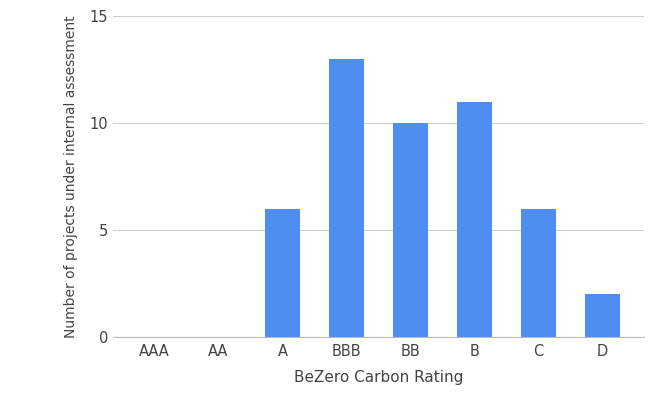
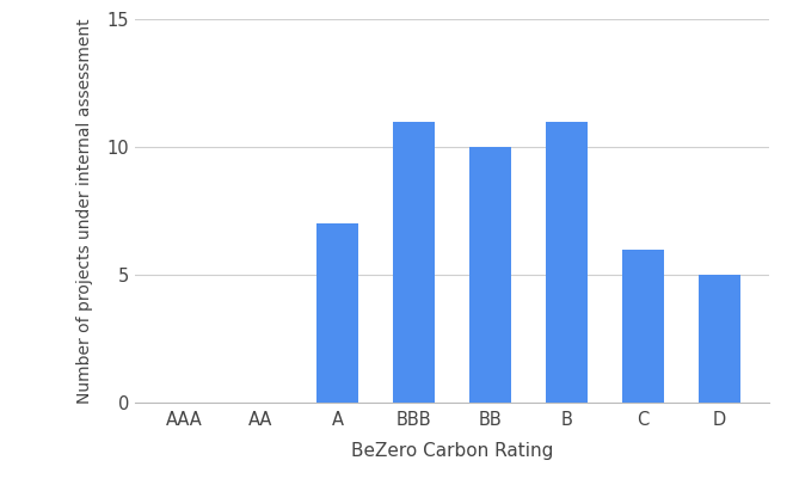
A: 6 -> 7
BBB: 13 -> 11
D: 2 -> 5
